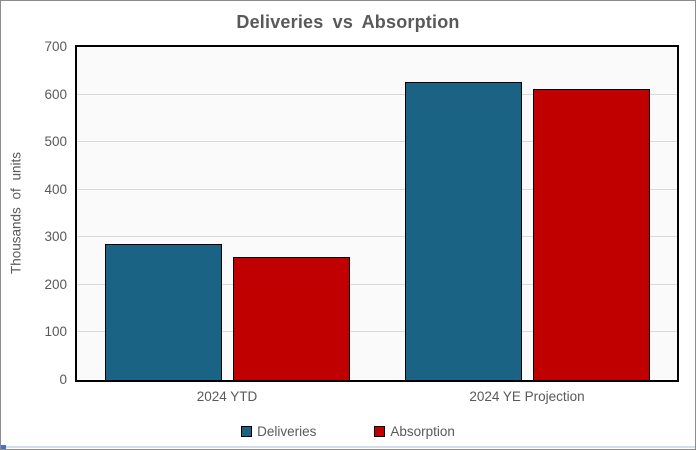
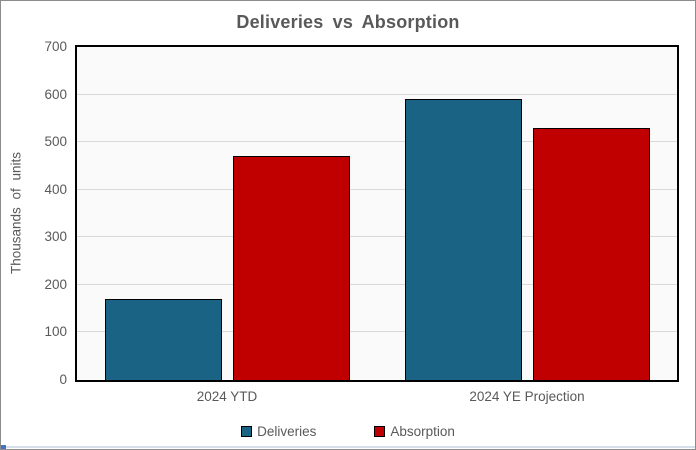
Deliveries/2024 YTD: 280 -> 170
Absorption/2024 YTD: 260 -> 470
Deliveries/2024 YE Projection: 630 -> 590
Absorption/2024 YE Projection: 610 -> 530
